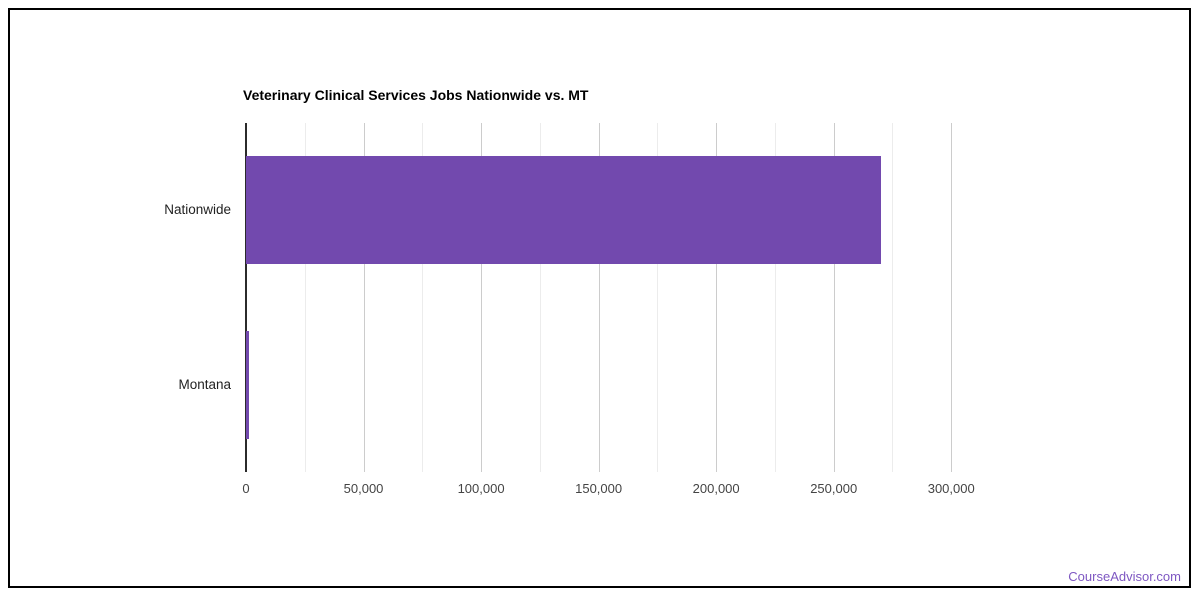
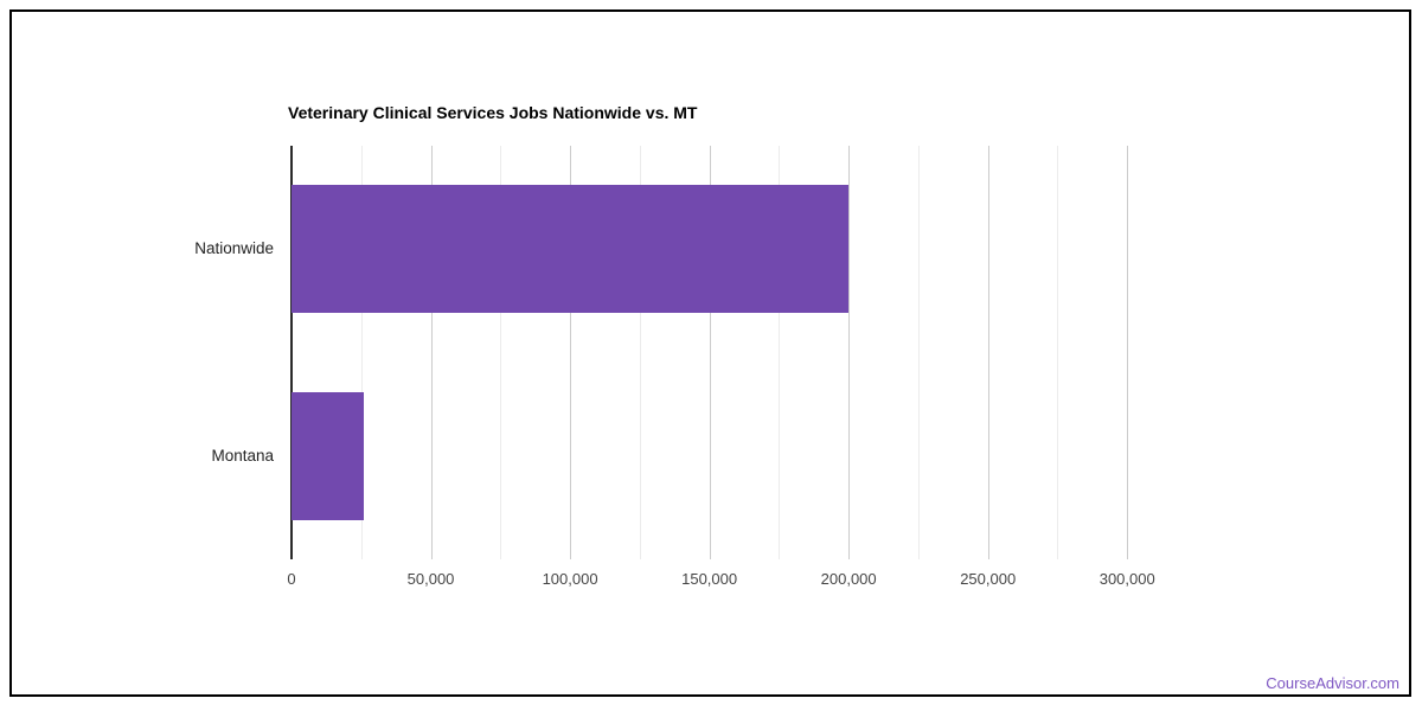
Nationwide: 270000 -> 200000
Montana: 1000 -> 26000
